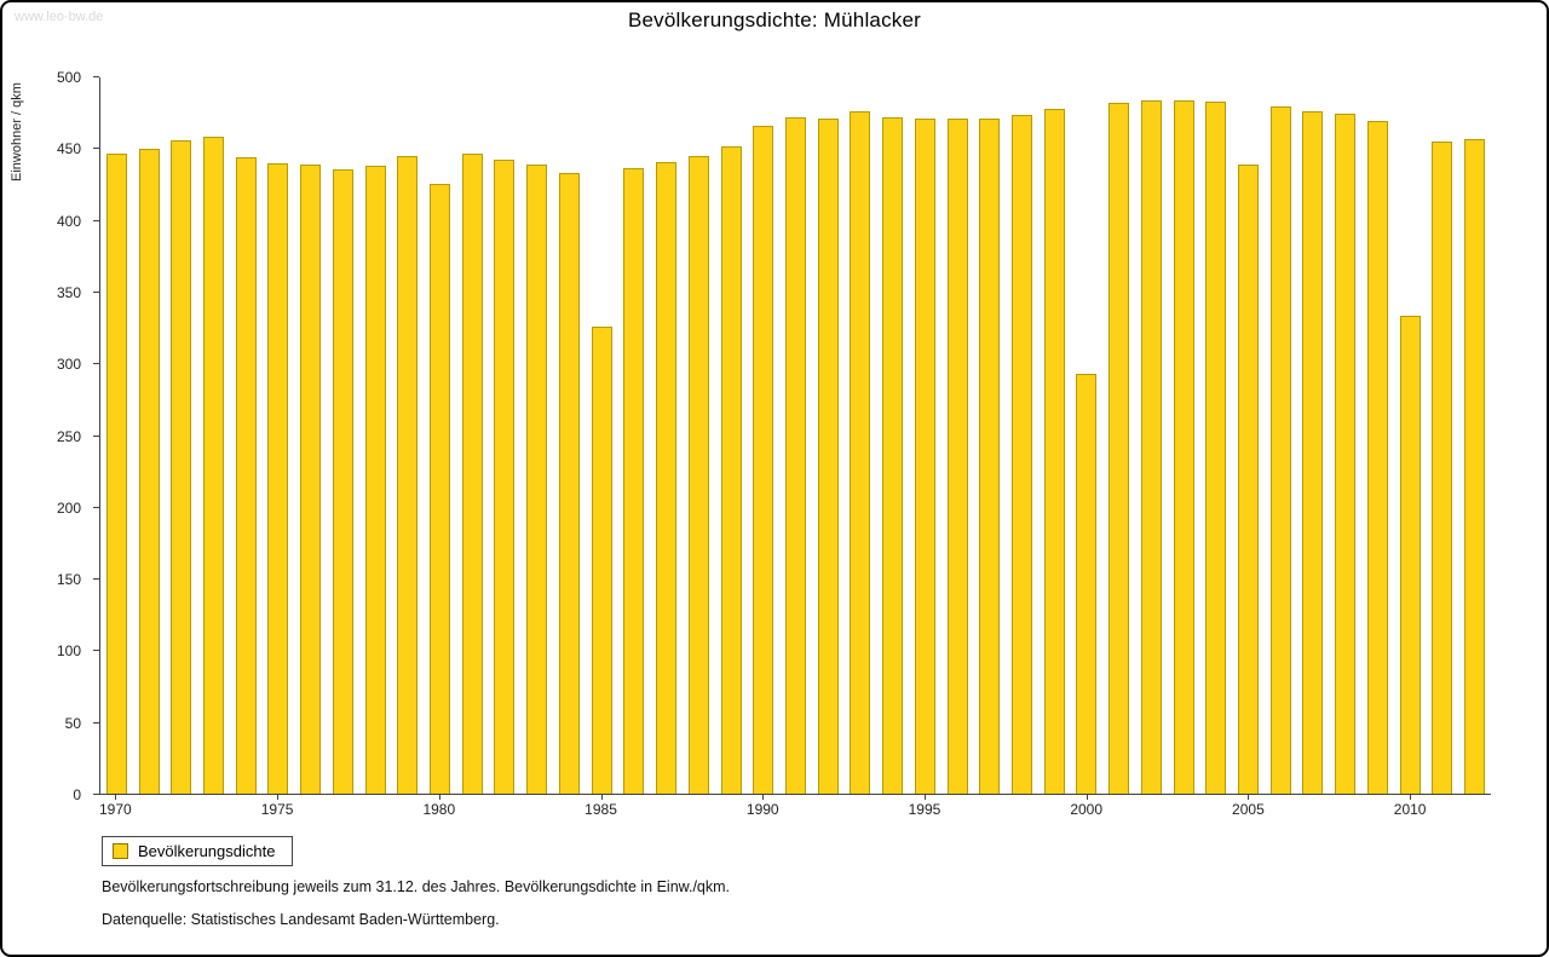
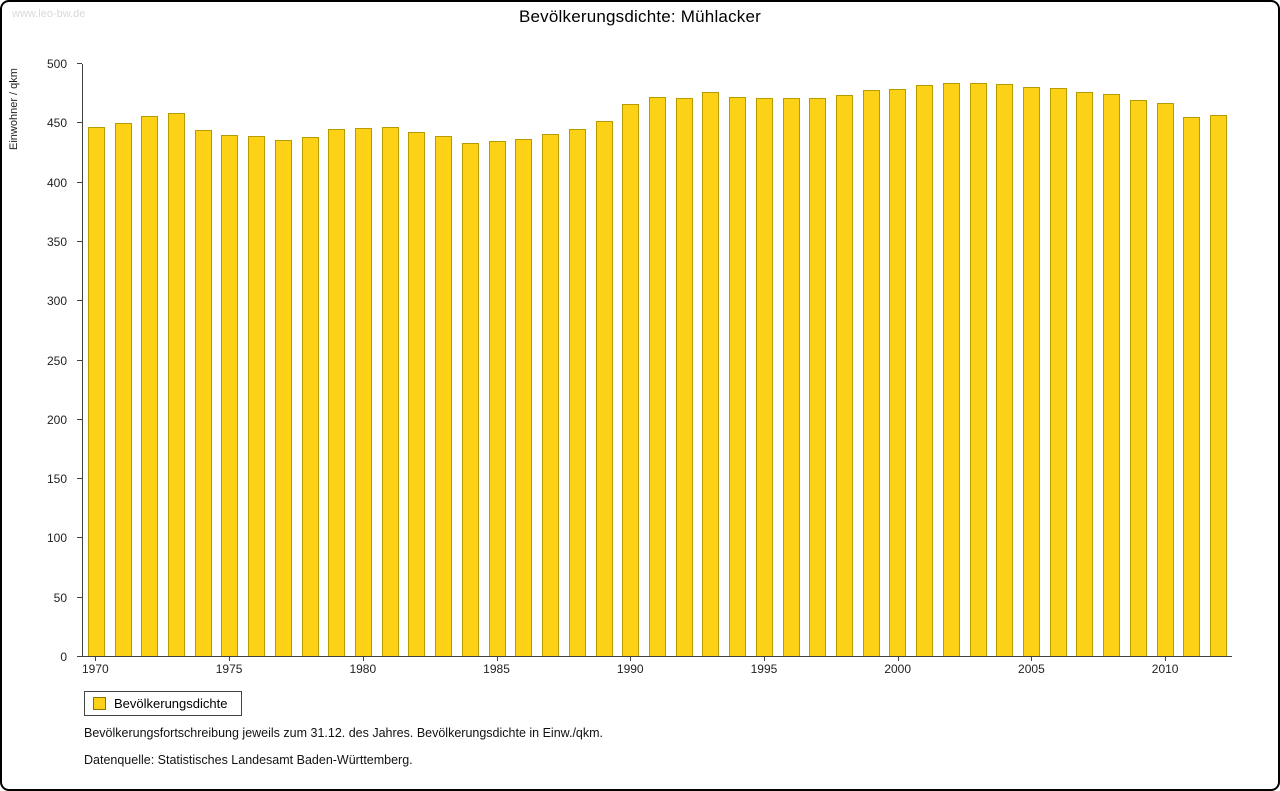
1980: 426 -> 446
1985: 326 -> 435
2000: 293 -> 479
2005: 439 -> 481
2010: 334 -> 467
